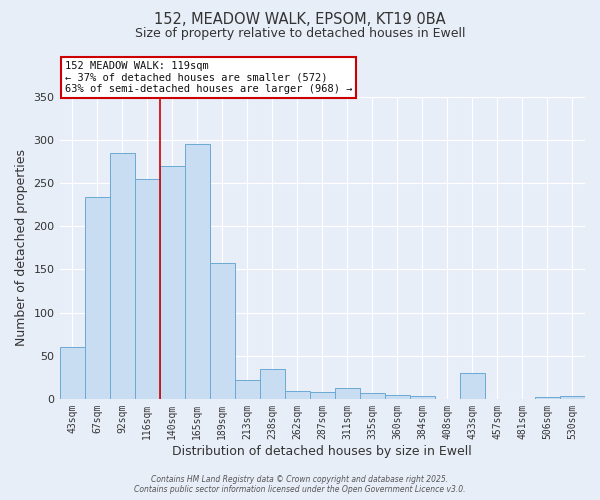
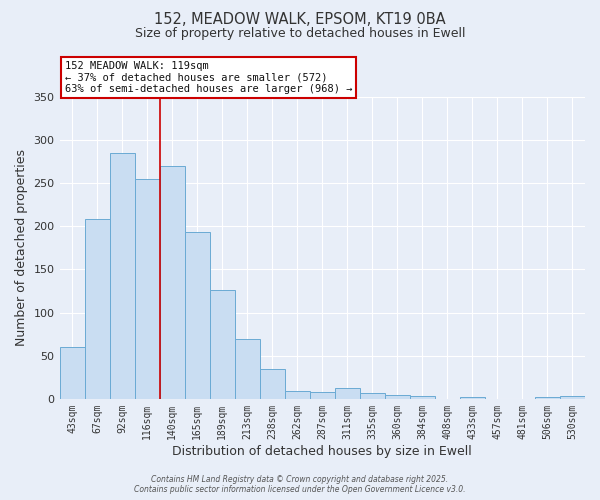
67sqm: 234 -> 209
165sqm: 296 -> 193
189sqm: 158 -> 126
213sqm: 22 -> 69
433sqm: 30 -> 2
